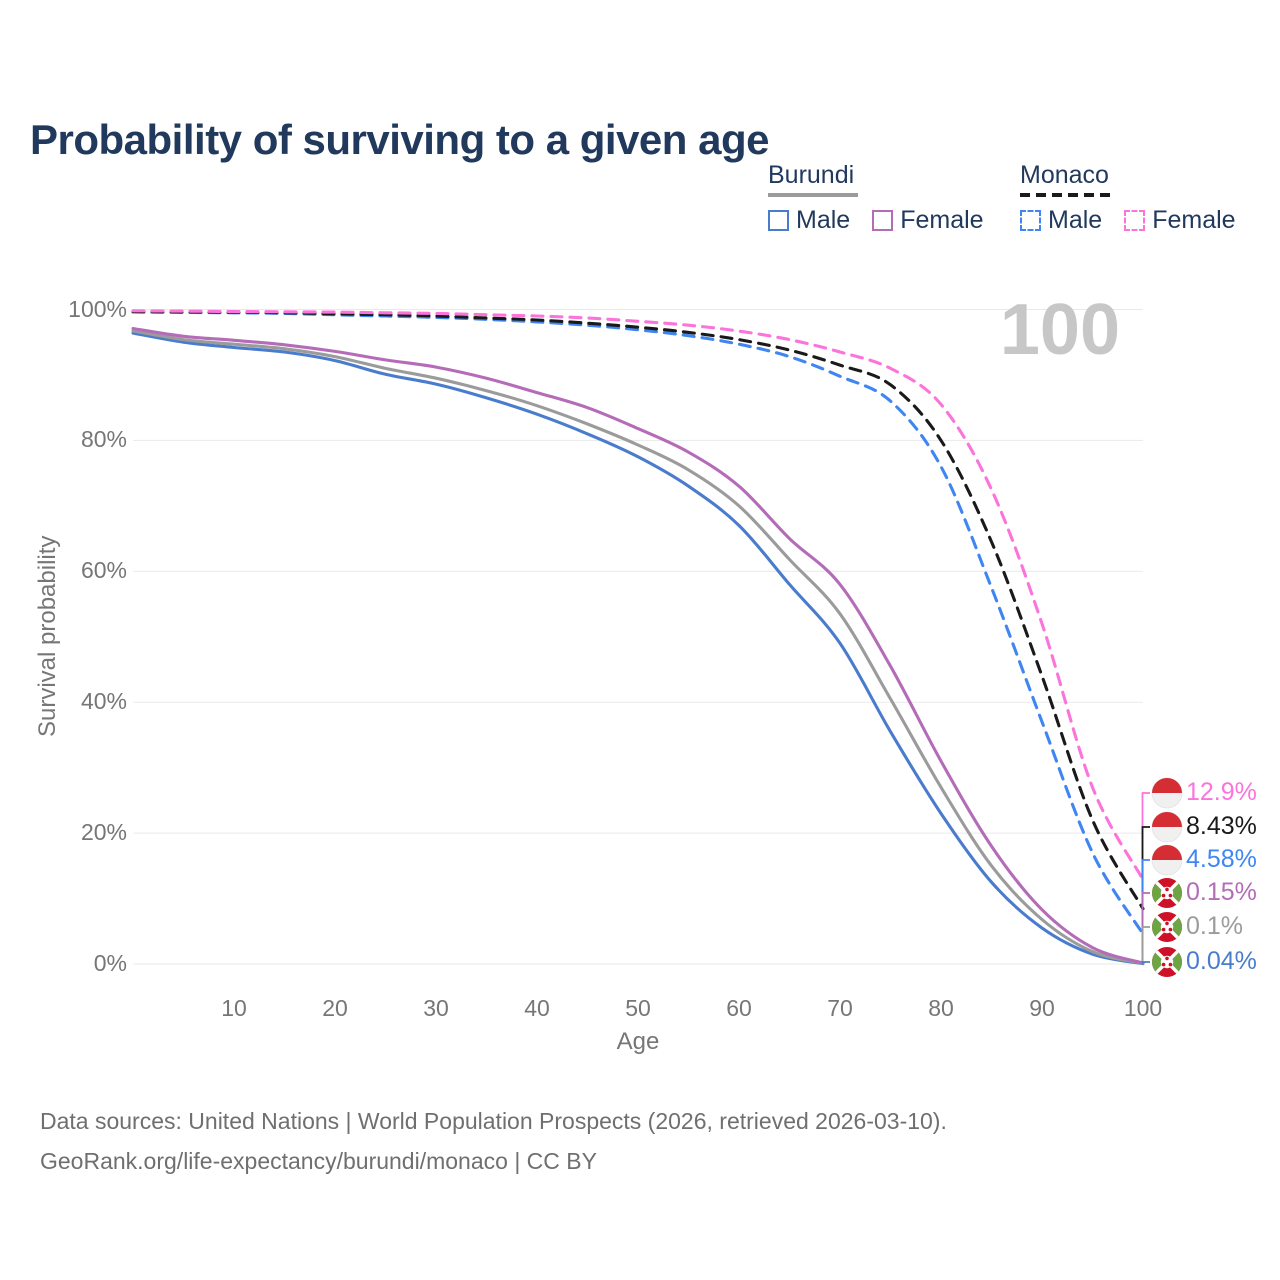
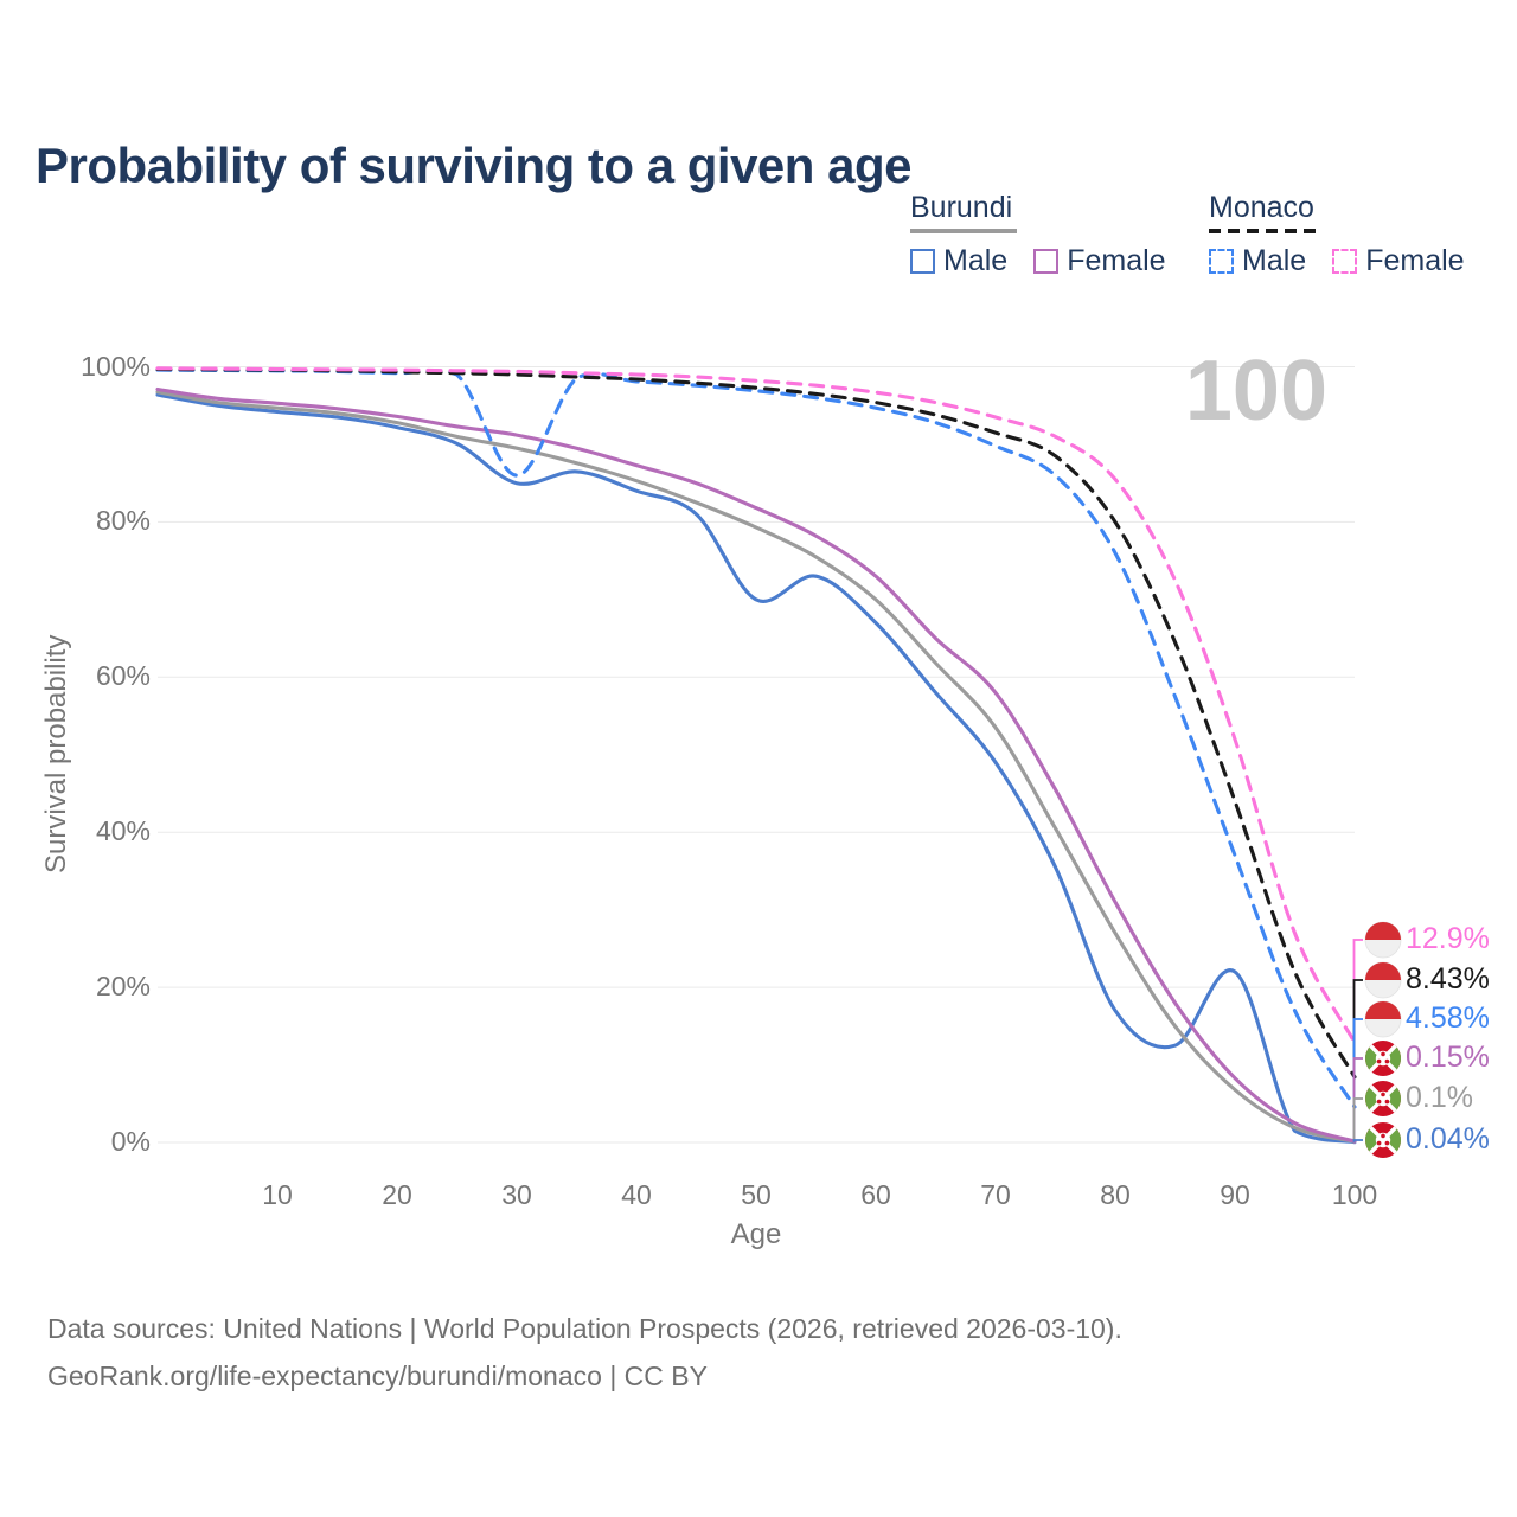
Burundi Male/30: 89% -> 85%
Monaco Male/30: 99% -> 86%
Burundi Male/50: 78% -> 70%
Burundi Male/80: 23% -> 17%
Burundi Male/90: 6% -> 22%
